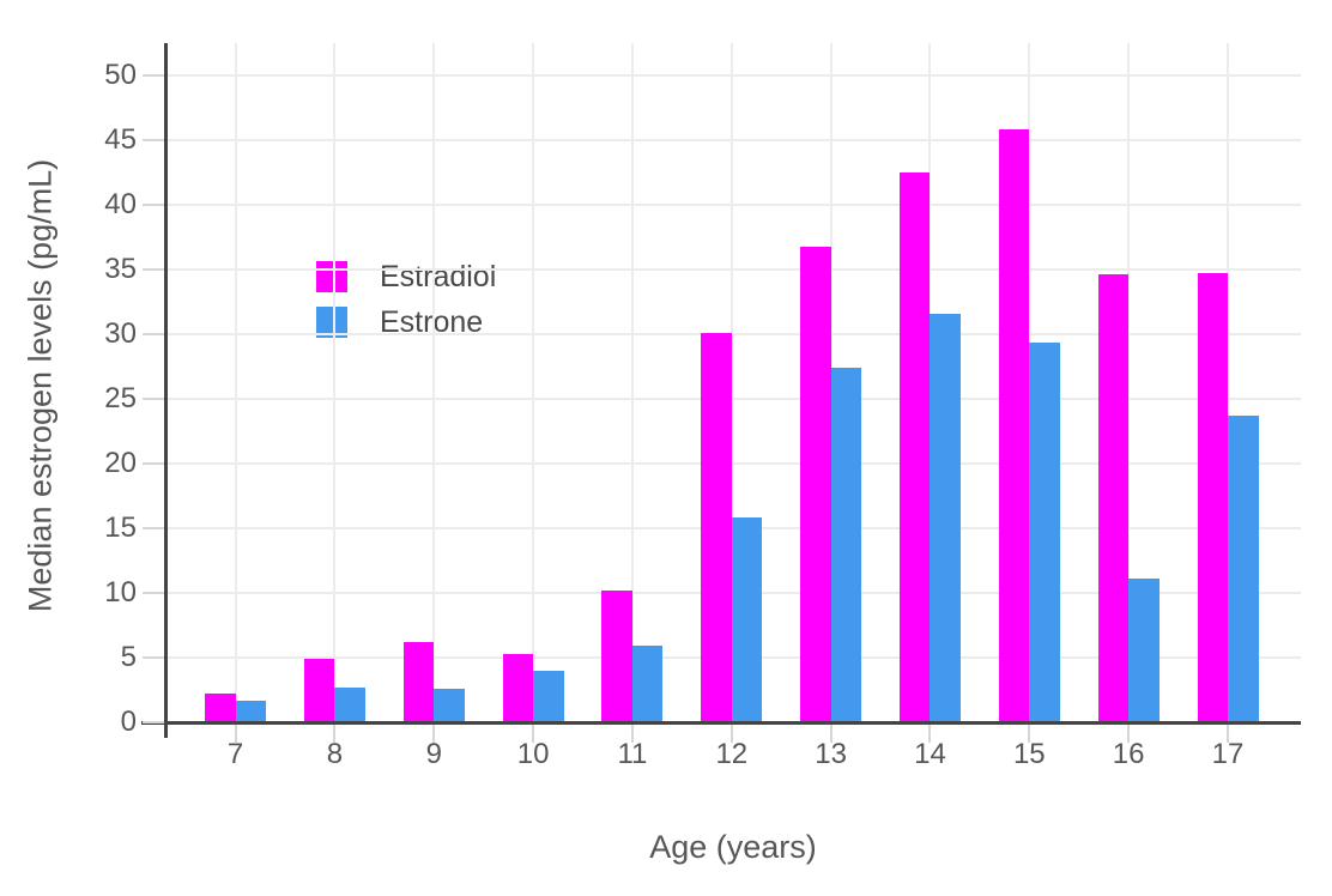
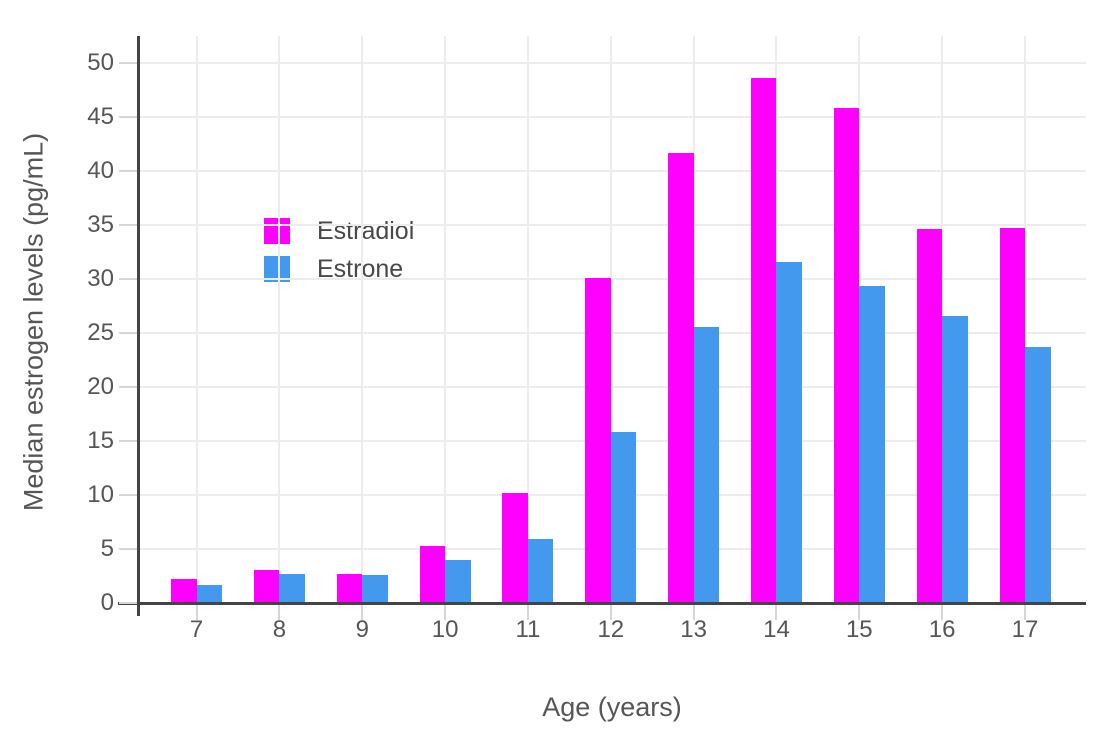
Estradiol/8: 4.9 -> 3.1
Estradiol/9: 6.2 -> 2.7
Estradiol/13: 36.7 -> 41.6
Estrone/13: 27.4 -> 25.5
Estradiol/14: 42.5 -> 48.6
Estrone/16: 11.1 -> 26.6
